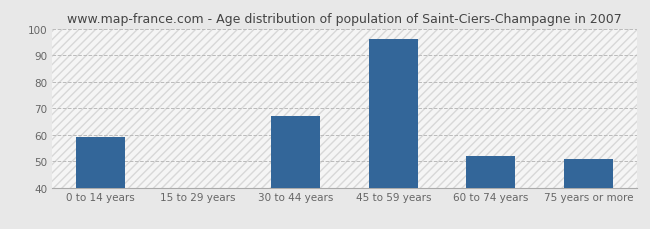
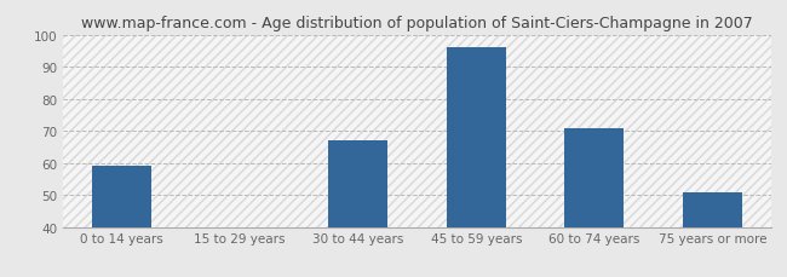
60 to 74 years: 52 -> 71
